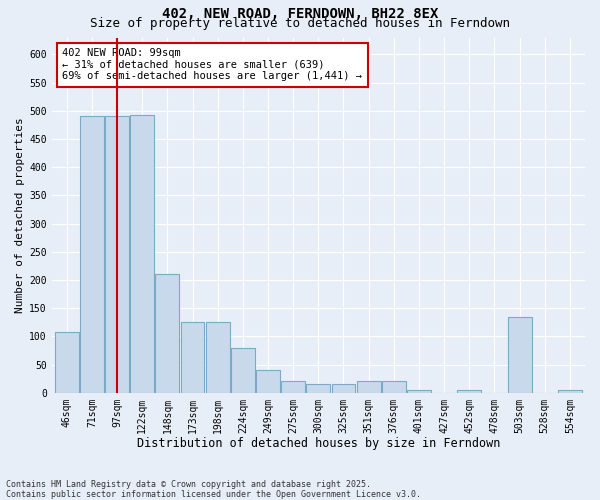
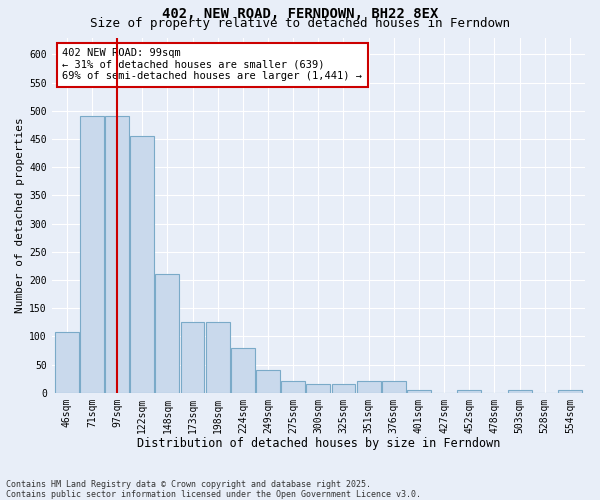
122sqm: 492 -> 455
503sqm: 134 -> 5
